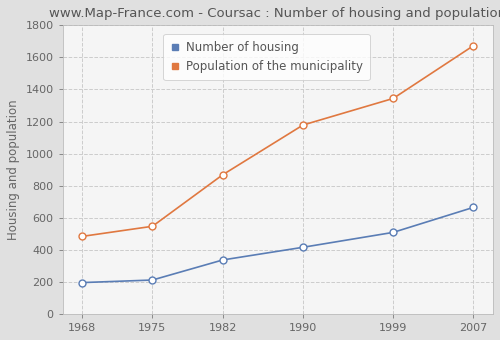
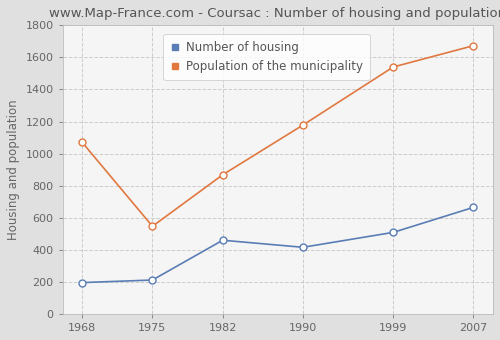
Population of the municipality/1968: 480 -> 1070
Number of housing/1982: 340 -> 460
Population of the municipality/1999: 1340 -> 1540
